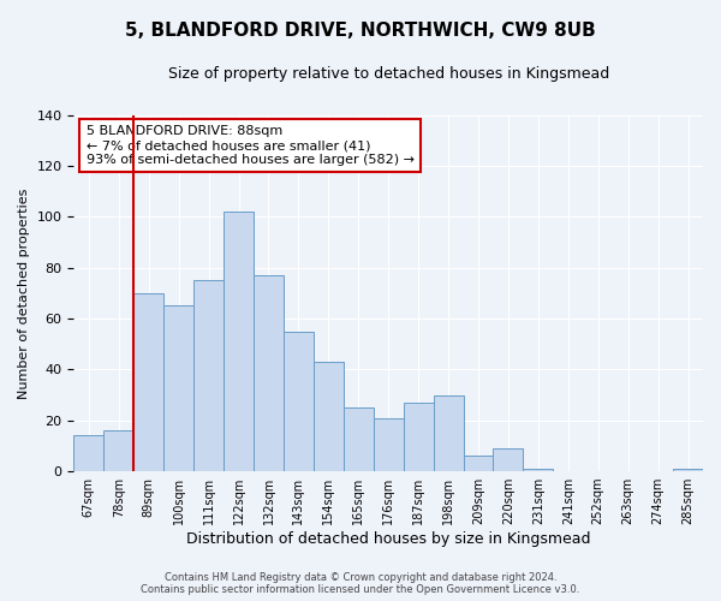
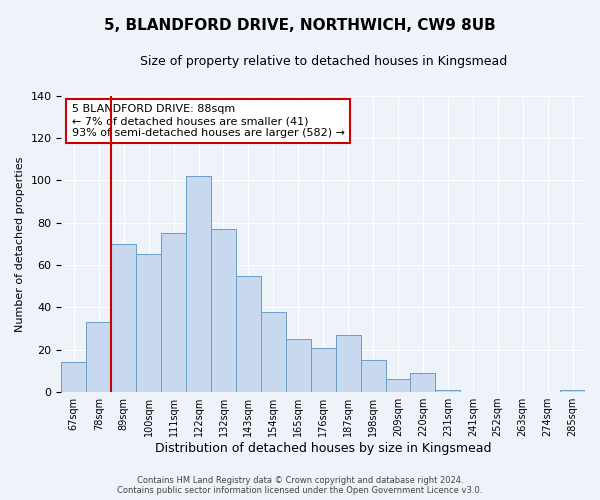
78sqm: 16 -> 33
154sqm: 43 -> 38
198sqm: 30 -> 15
